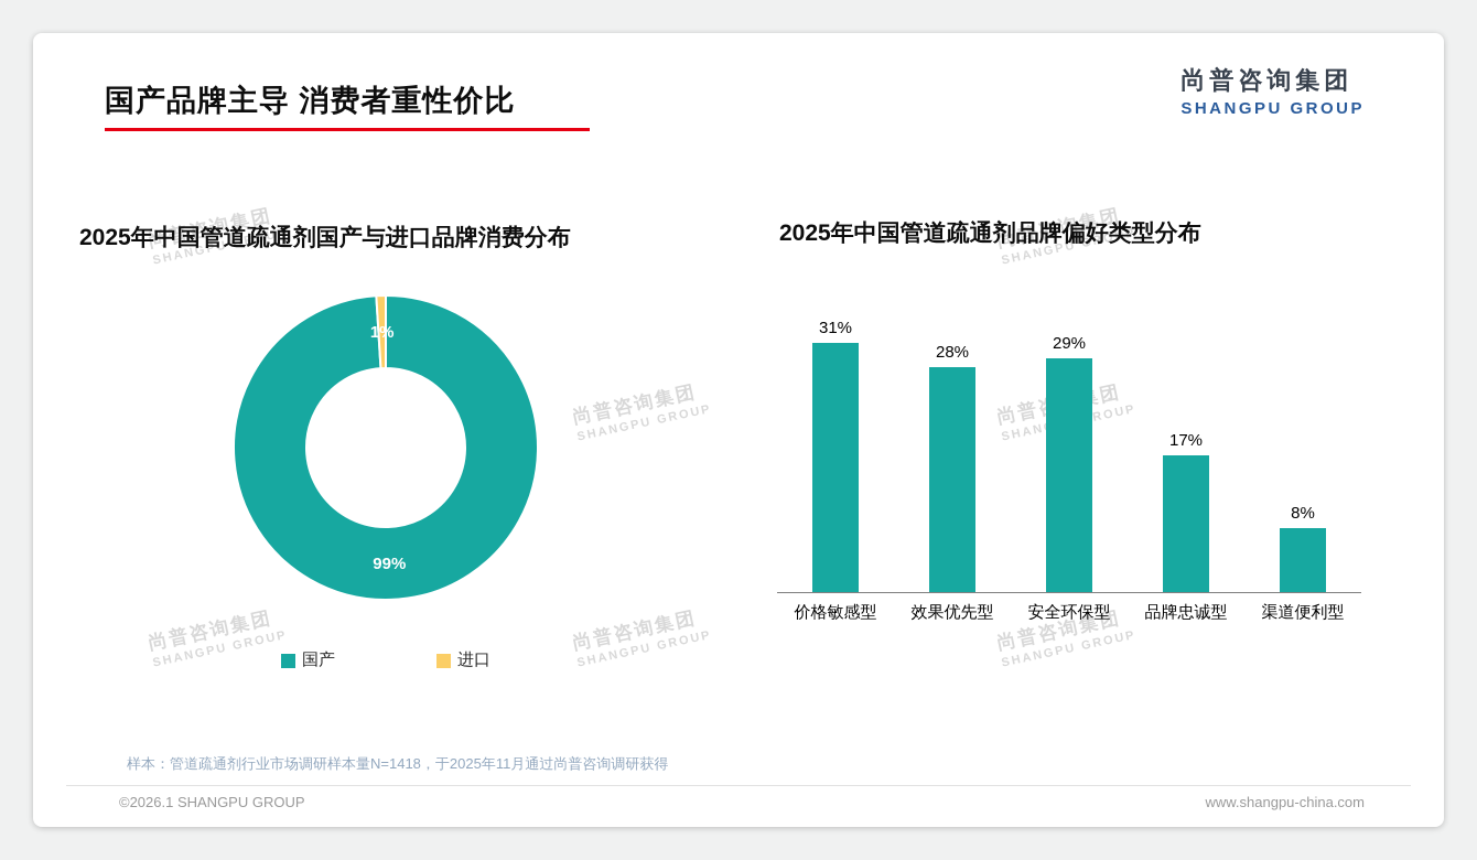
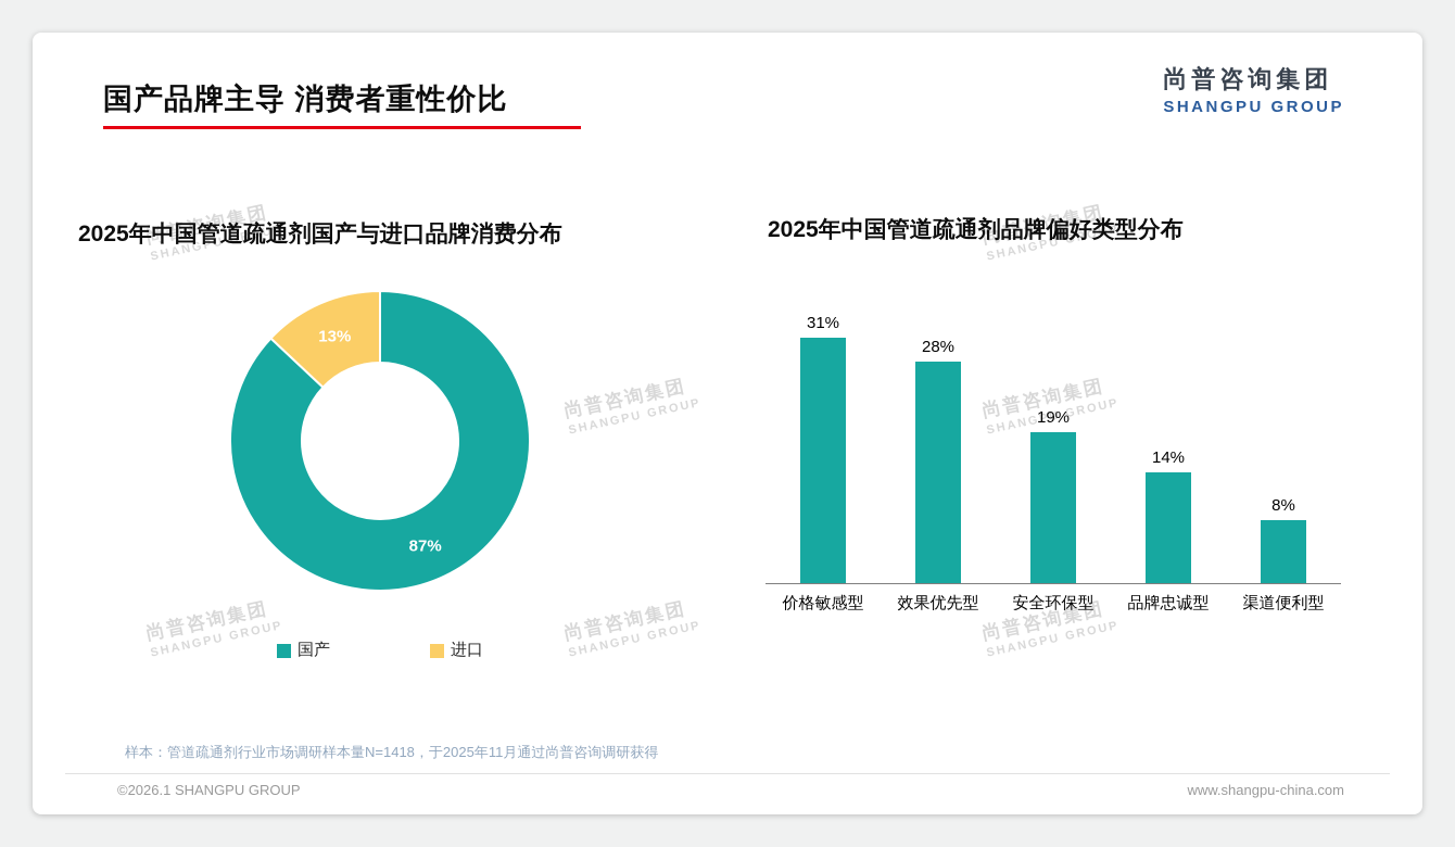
2025年中国管道疏通剂国产与进口品牌消费分布/国产: 99% -> 87%
2025年中国管道疏通剂国产与进口品牌消费分布/进口: 1% -> 13%
2025年中国管道疏通剂品牌偏好类型分布/安全环保型: 29% -> 19%
2025年中国管道疏通剂品牌偏好类型分布/品牌忠诚型: 17% -> 14%
